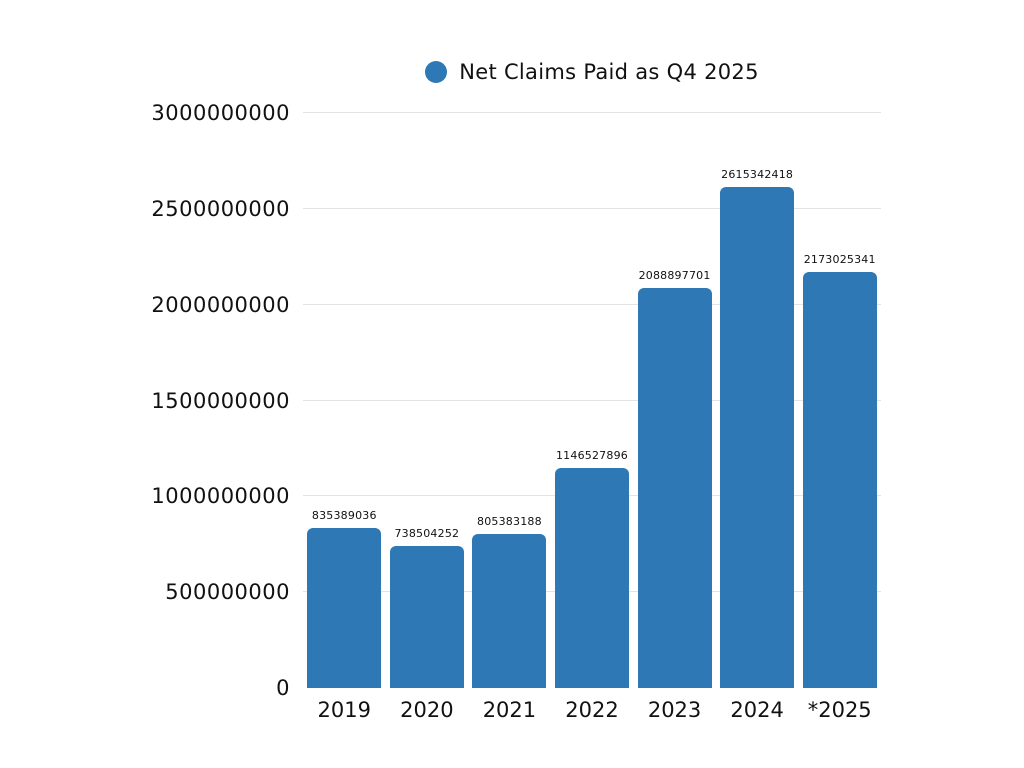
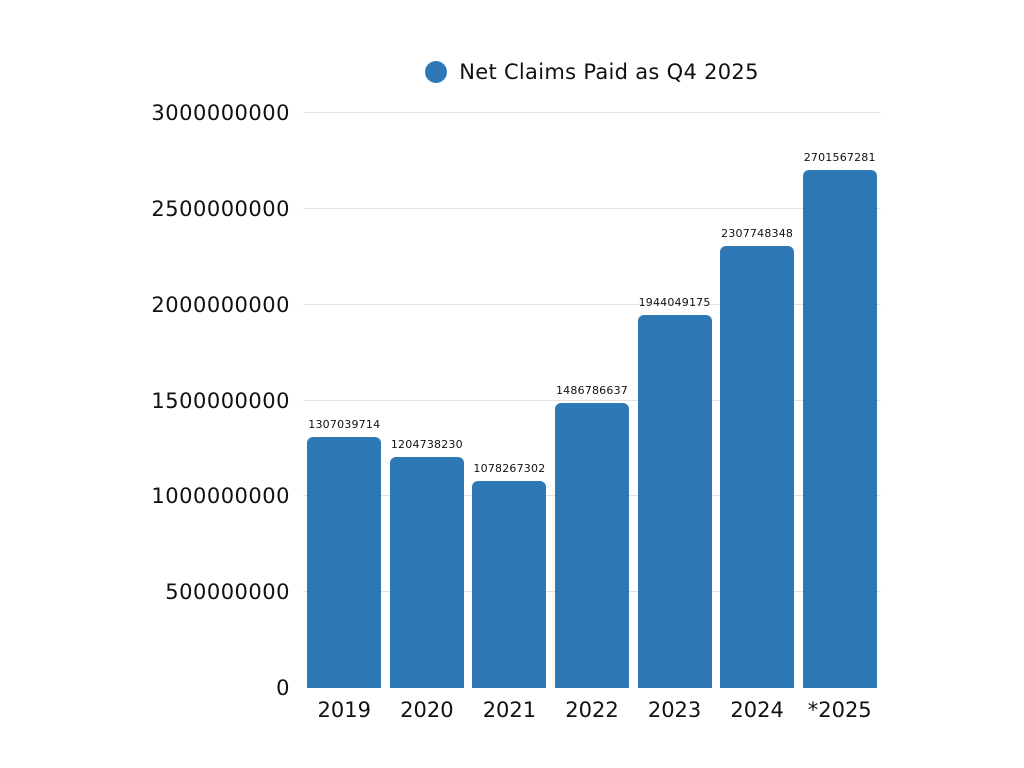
2019: 835389036 -> 1307039714
2020: 738504252 -> 1204738230
2021: 805383188 -> 1078267302
2022: 1146527896 -> 1486786637
2023: 2088897701 -> 1944049175
2024: 2615342418 -> 2307748348
*2025: 2173025341 -> 2701567281
